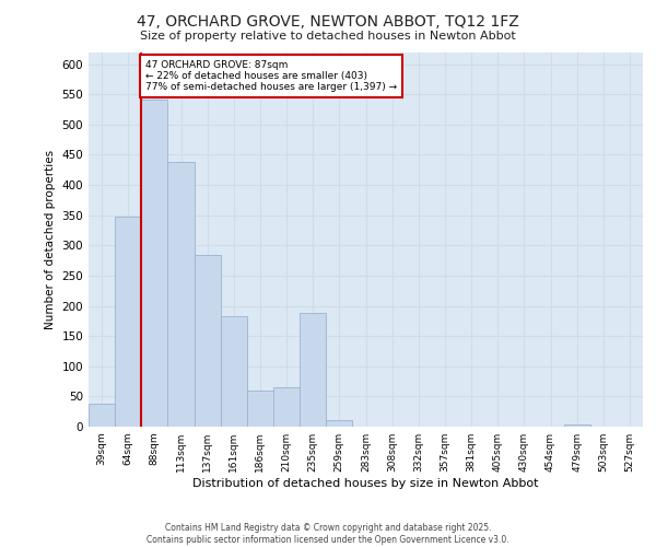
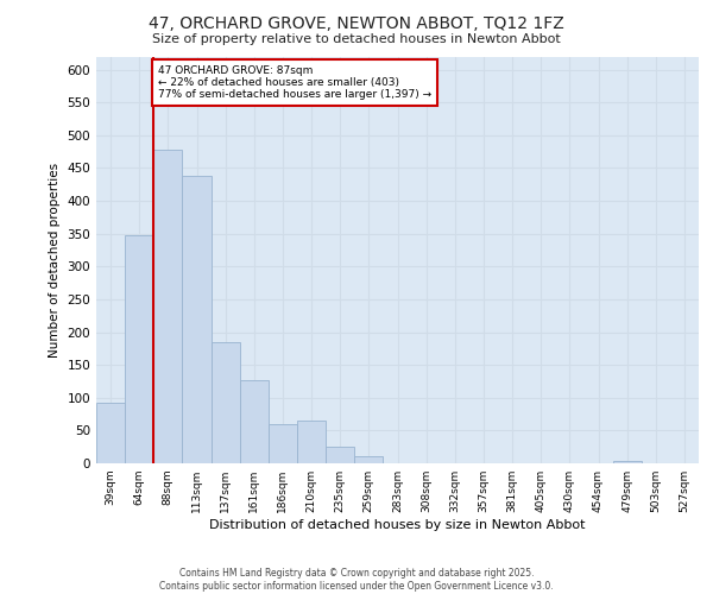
39sqm: 38 -> 93
88sqm: 542 -> 478
137sqm: 284 -> 185
161sqm: 182 -> 127
235sqm: 188 -> 25
